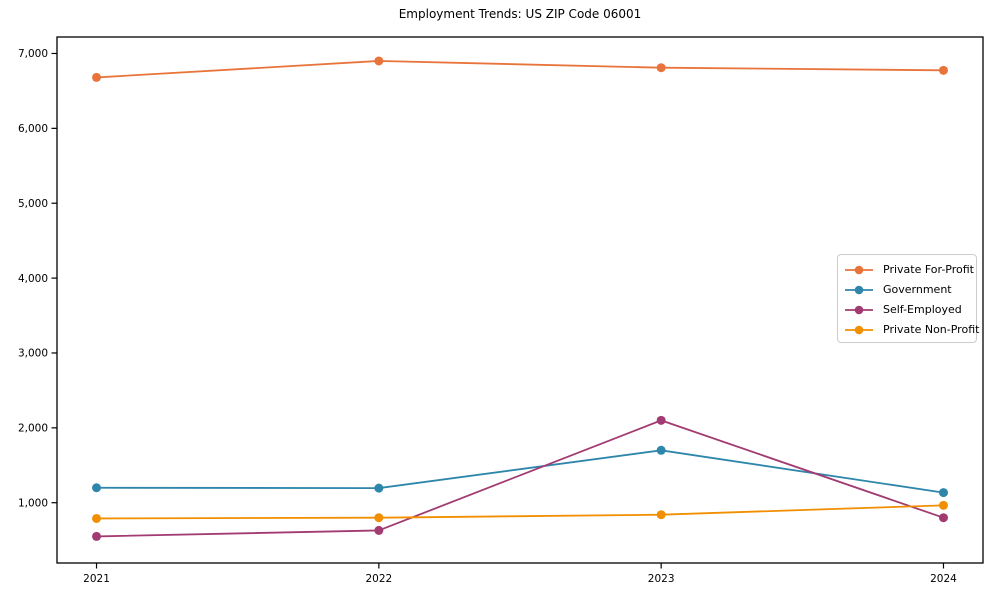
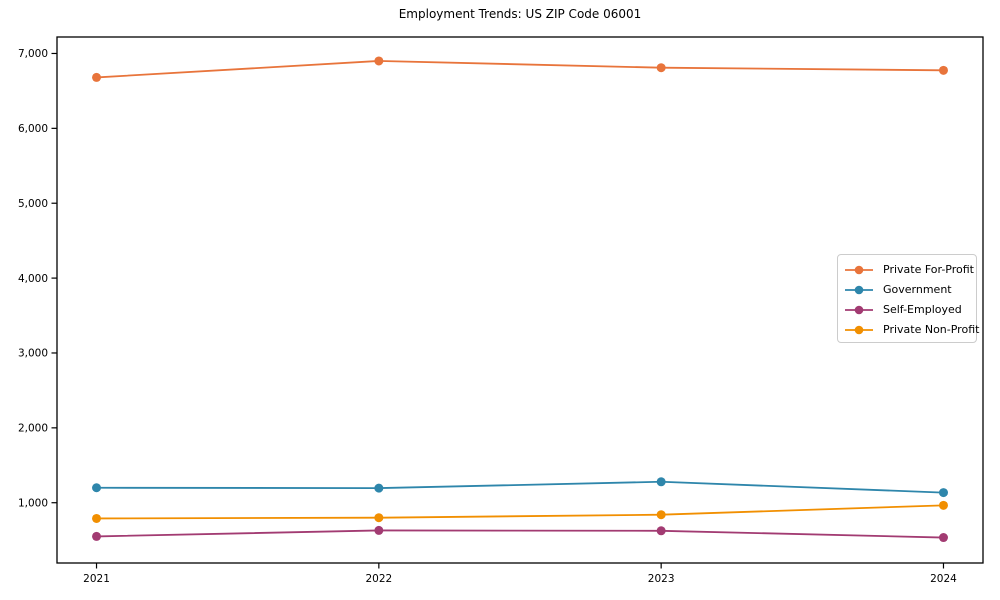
Government/2023: 1700 -> 1300
Self-Employed/2023: 2100 -> 600
Self-Employed/2024: 800 -> 500
